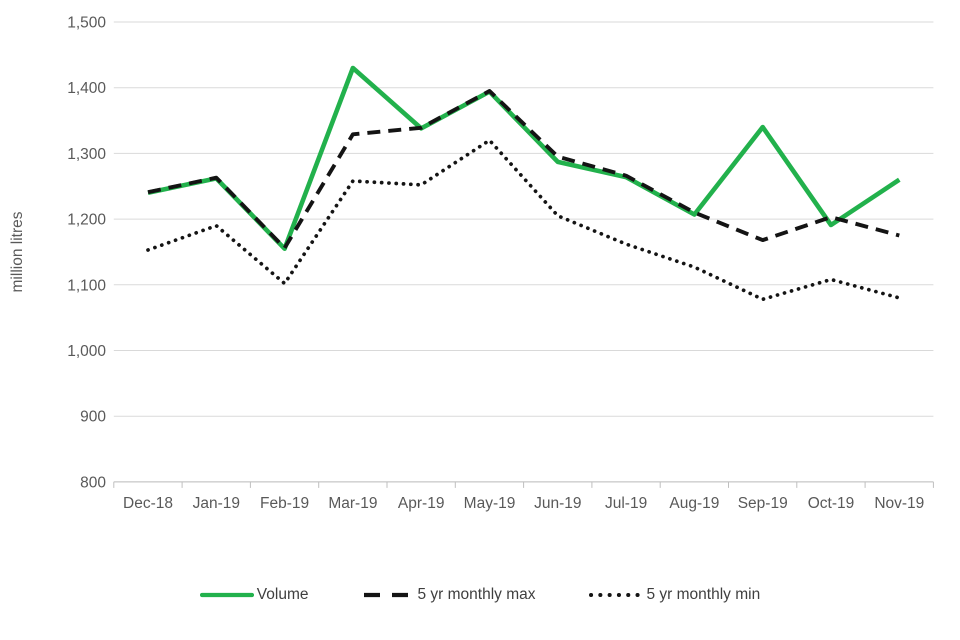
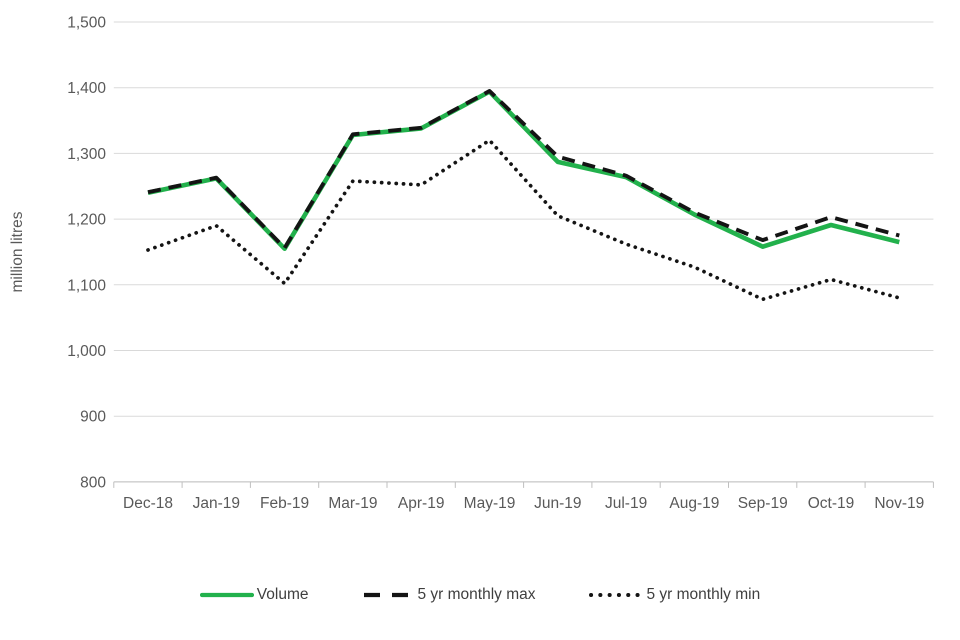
Volume/Mar-19: 1430 -> 1330
Volume/Sep-19: 1340 -> 1160
Volume/Nov-19: 1260 -> 1160
